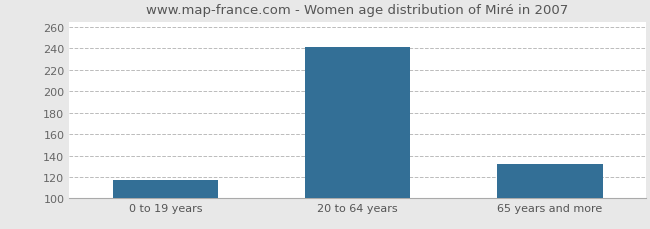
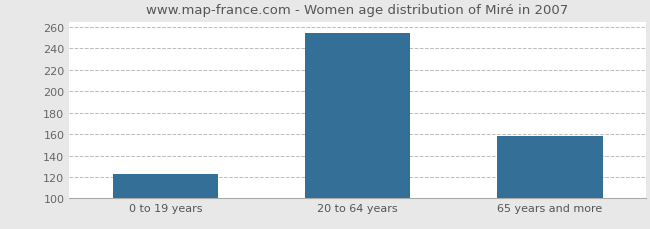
0 to 19 years: 117 -> 123
20 to 64 years: 241 -> 254
65 years and more: 132 -> 158
